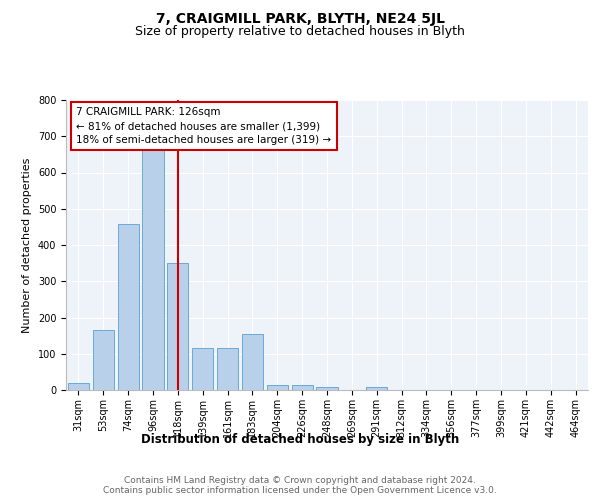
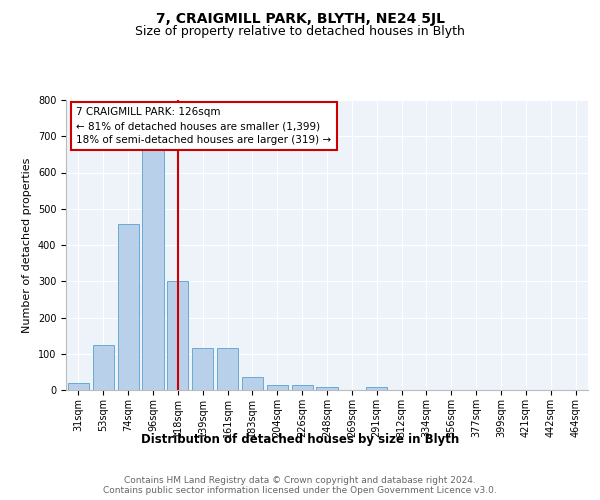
53sqm: 165 -> 125
118sqm: 350 -> 302
183sqm: 155 -> 35
